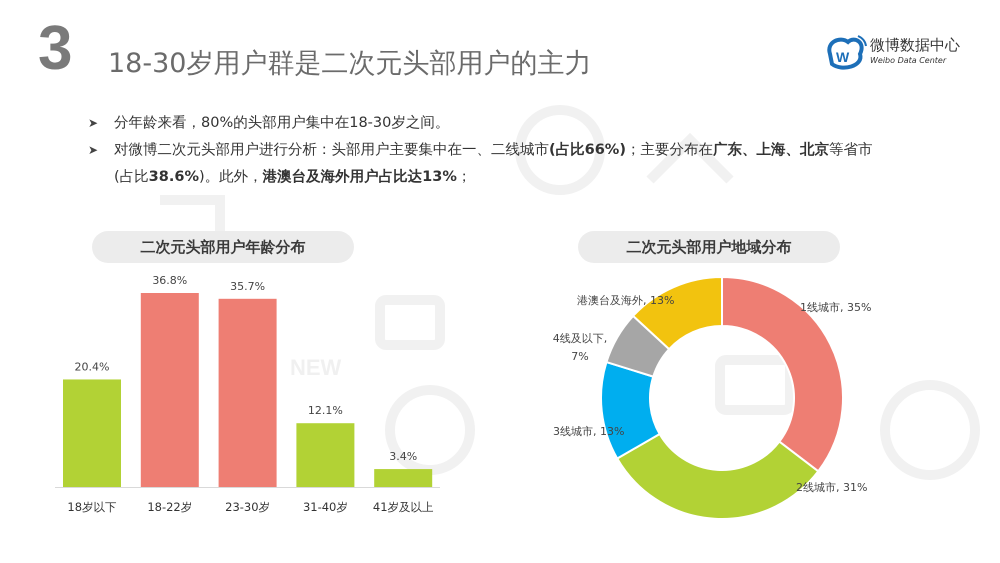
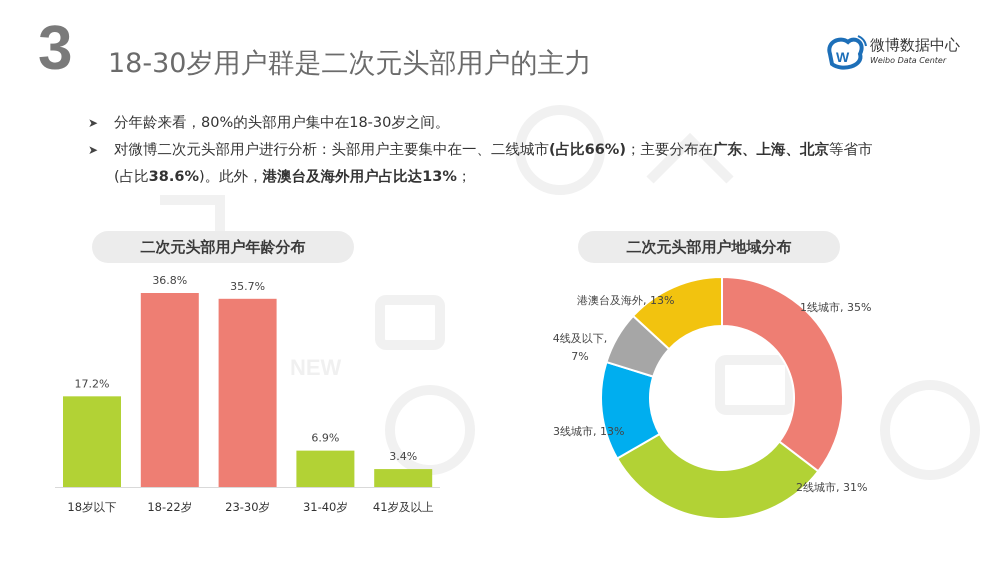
二次元头部用户年龄分布/18岁以下: 20.4% -> 17.2%
二次元头部用户年龄分布/31-40岁: 12.1% -> 6.9%
